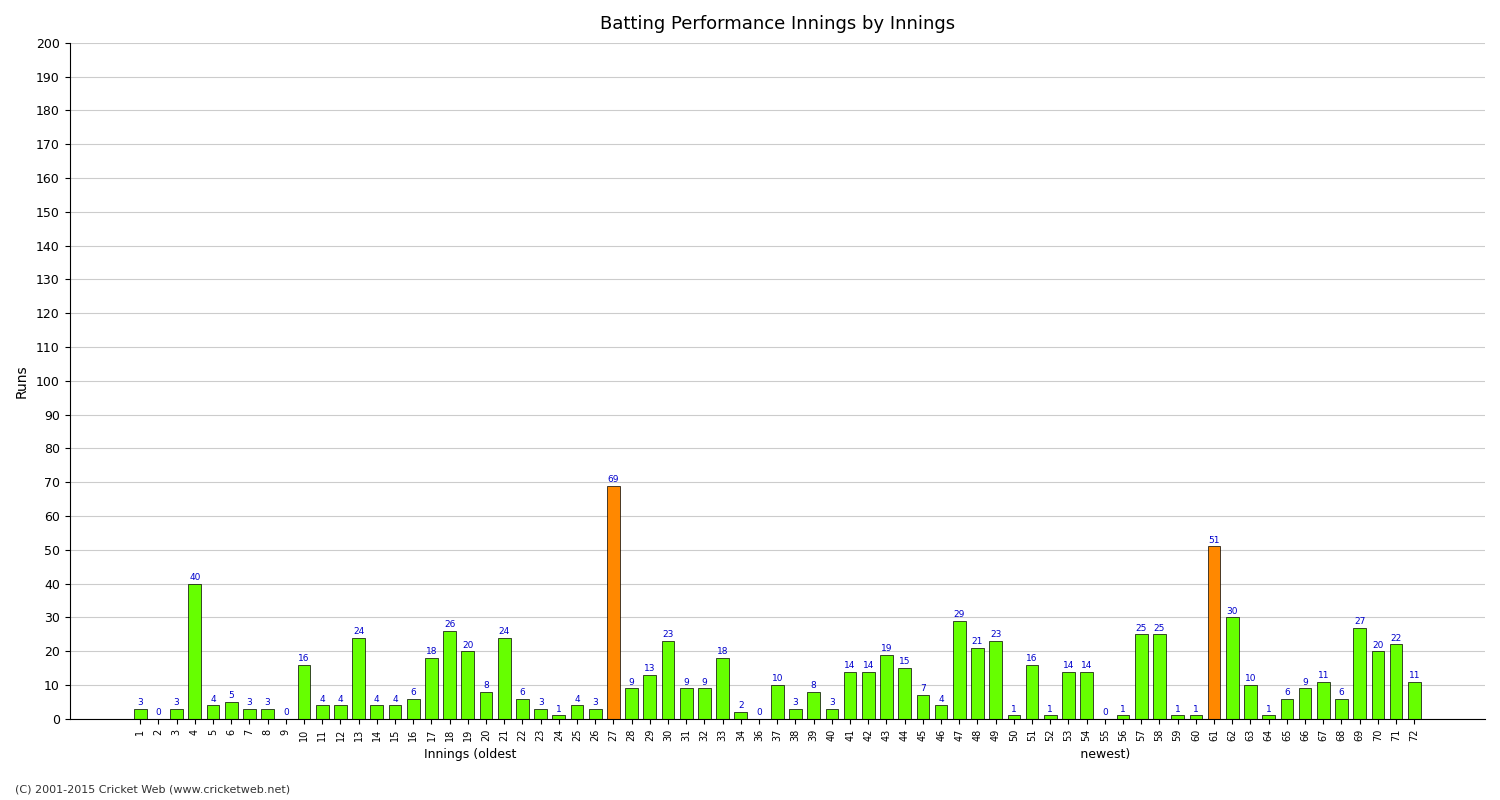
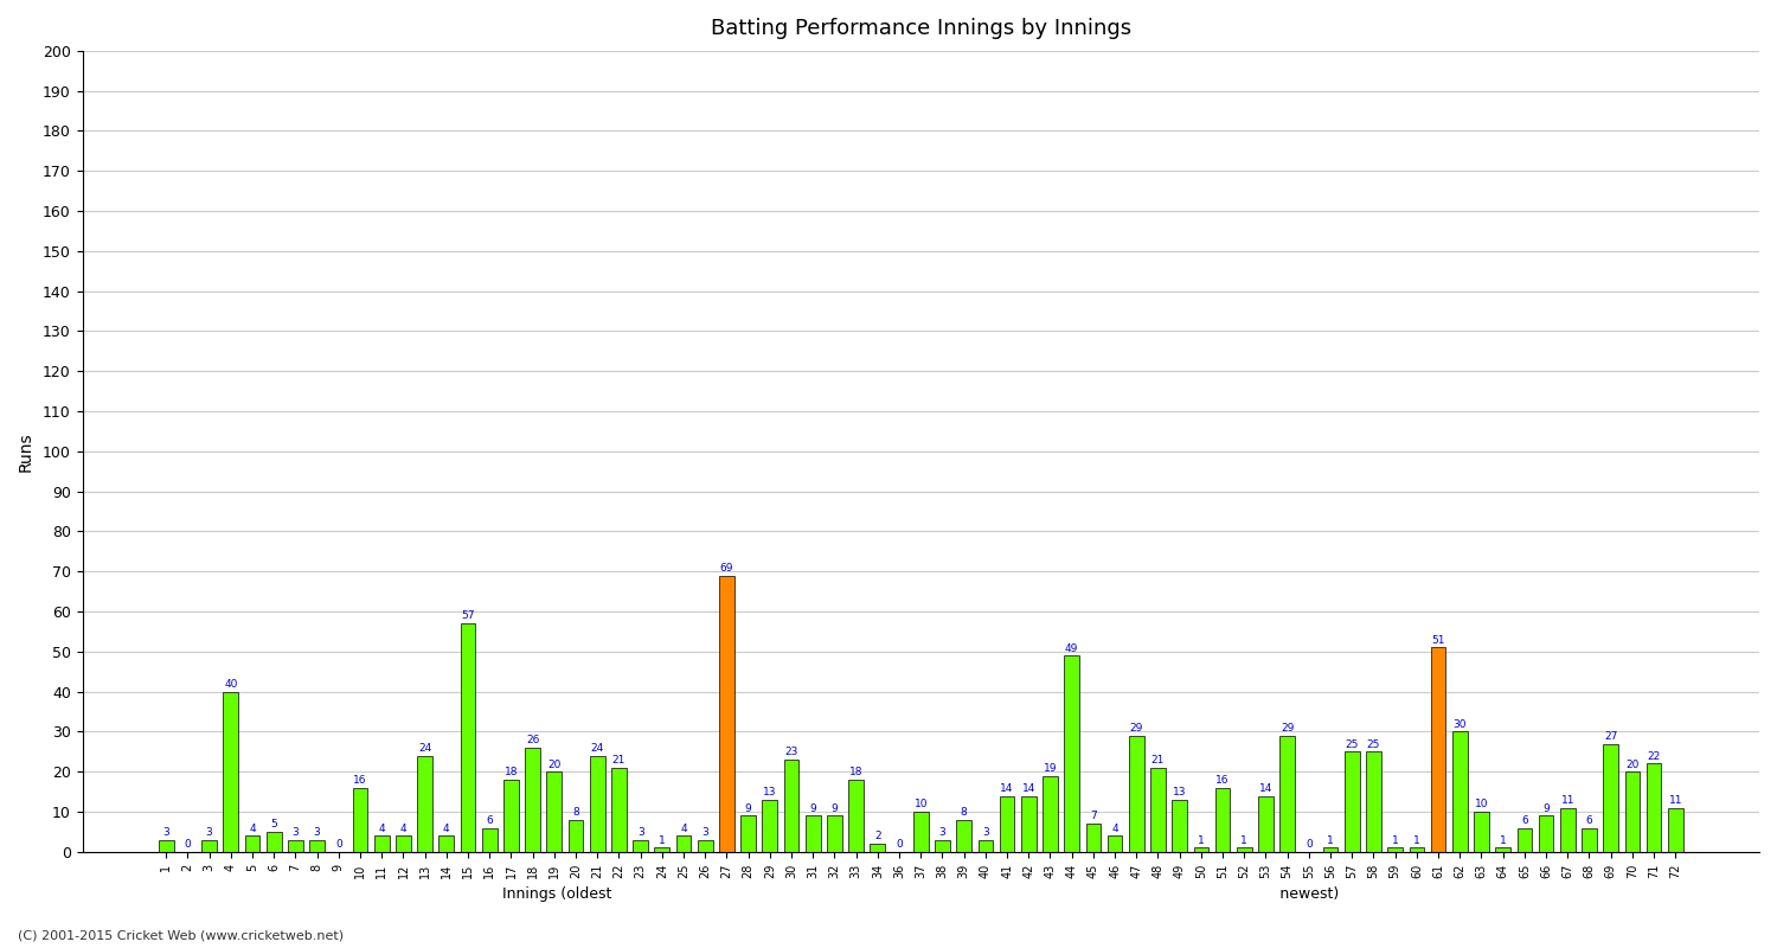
15: 4 -> 57
22: 6 -> 21
44: 15 -> 49
49: 23 -> 13
54: 14 -> 29
